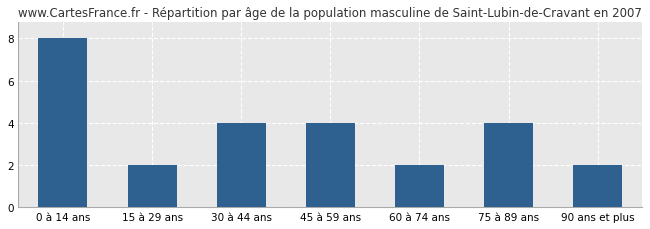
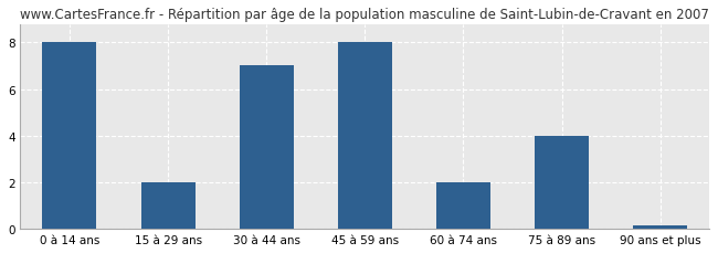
30 à 44 ans: 4.00 -> 7.00
45 à 59 ans: 4.00 -> 8.00
90 ans et plus: 2.00 -> 0.15
